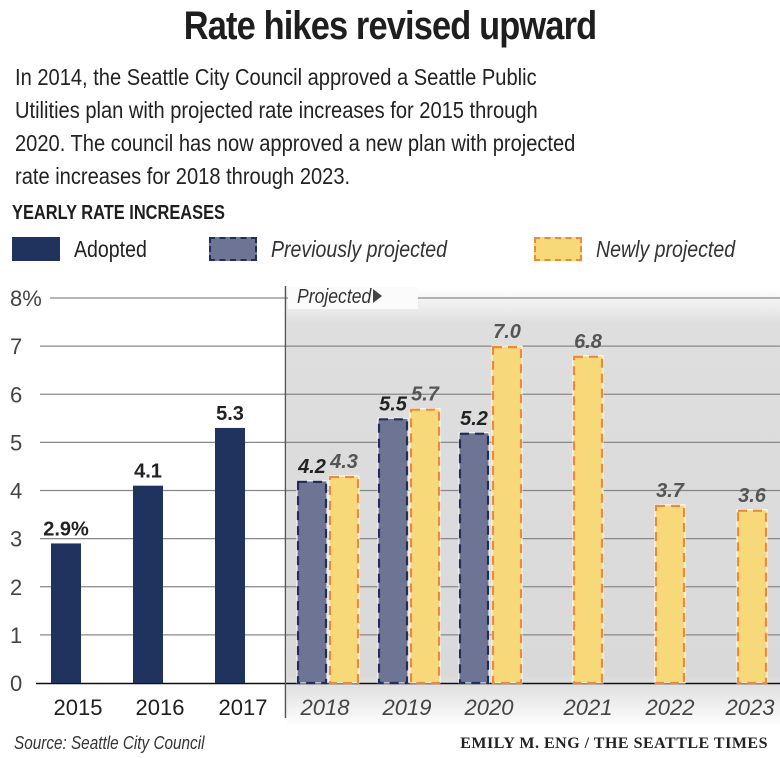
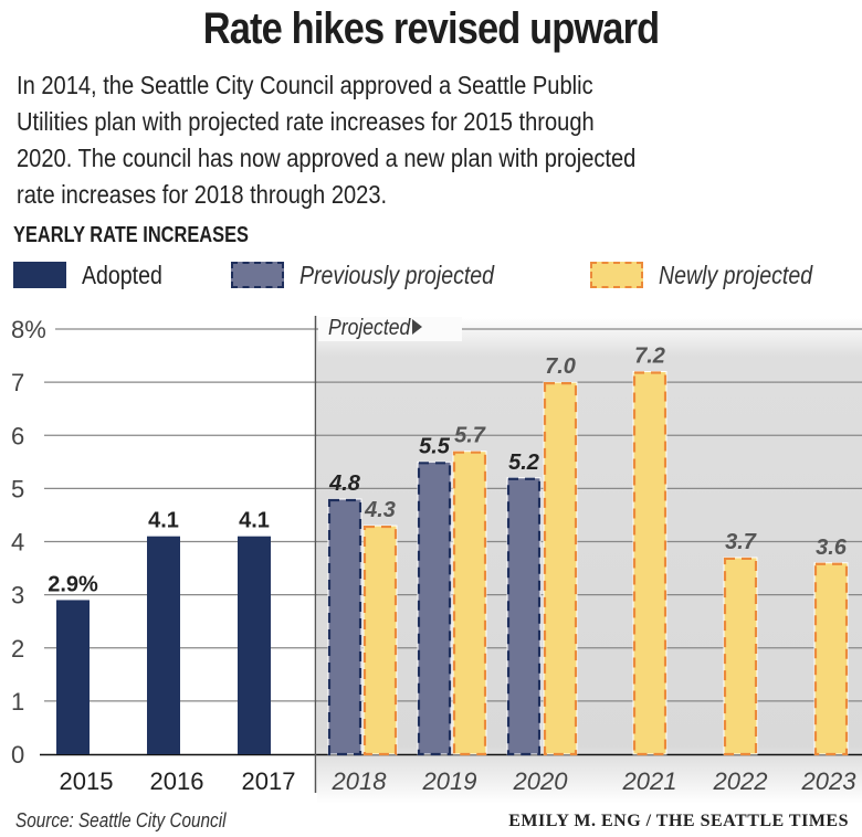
Adopted/2017: 5.3 -> 4.1
Previously projected/2018: 4.2 -> 4.8
Newly projected/2021: 6.8 -> 7.2
